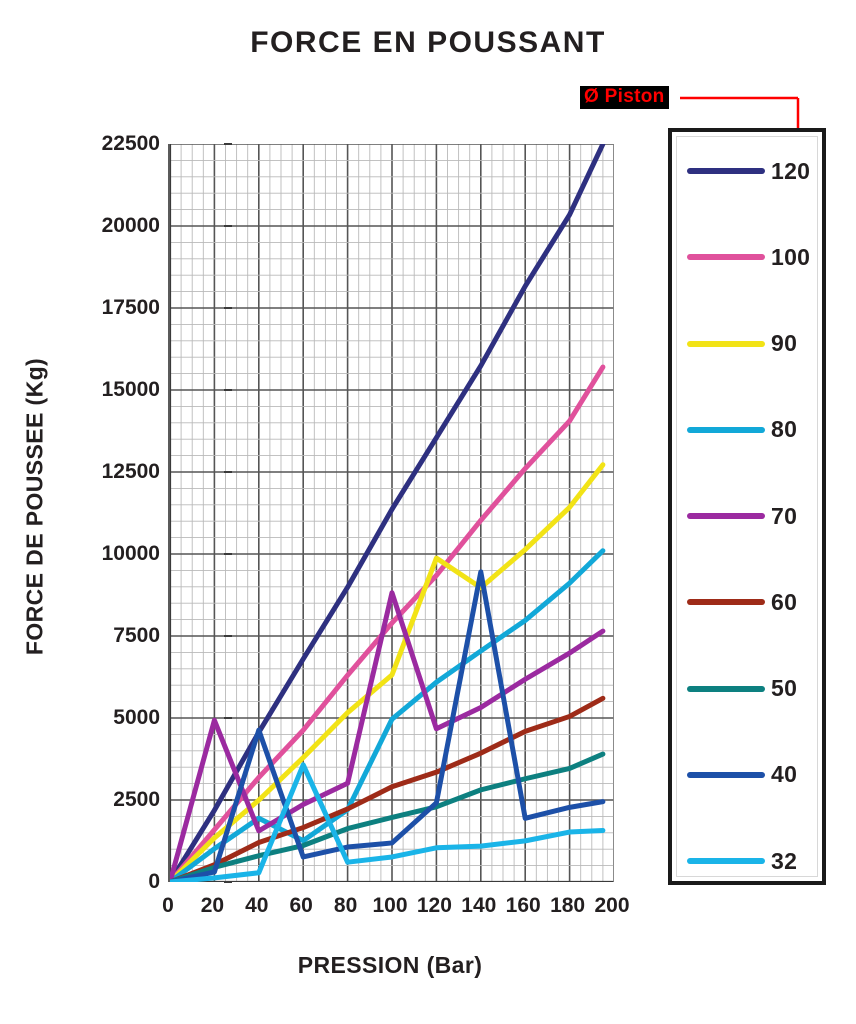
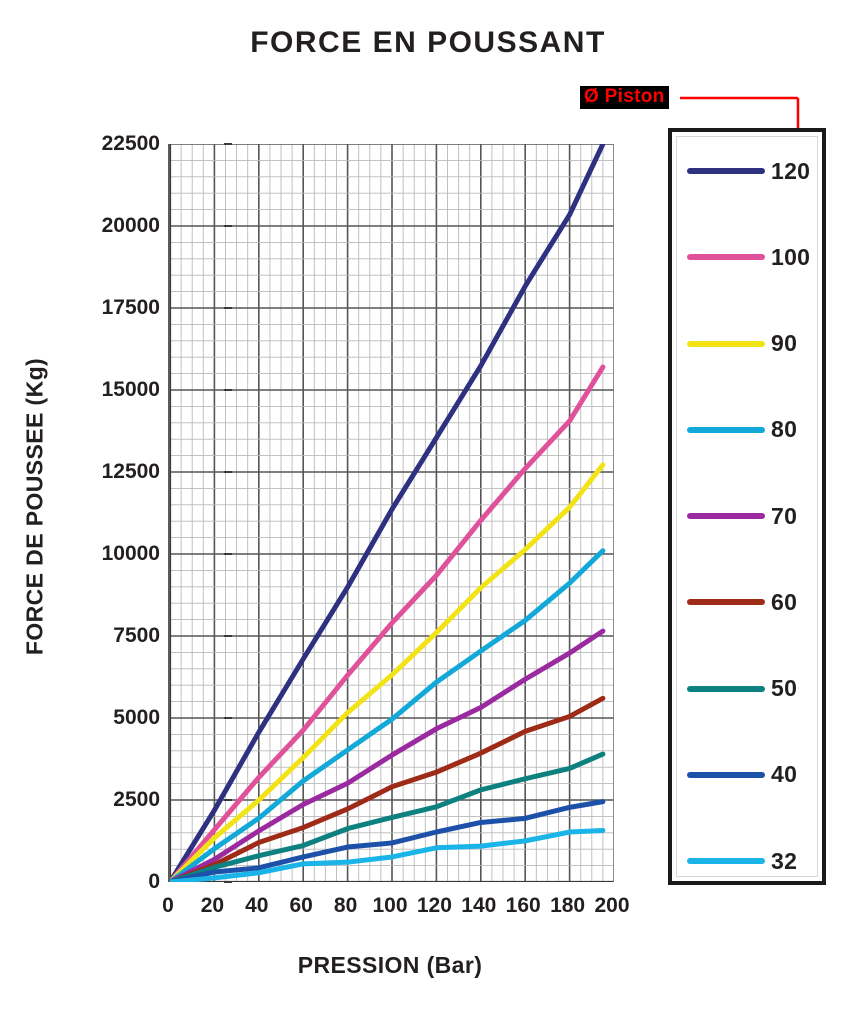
70/20: 5000 -> 800
40/40: 4700 -> 500
80/60: 1200 -> 3000
32/60: 3500 -> 500
80/80: 2200 -> 4000
70/100: 8800 -> 3800
90/120: 9900 -> 7600
40/120: 2400 -> 1500
40/140: 9400 -> 1800
